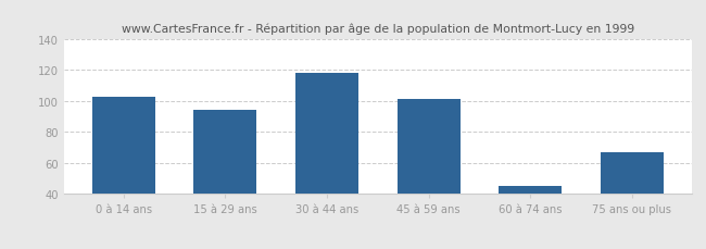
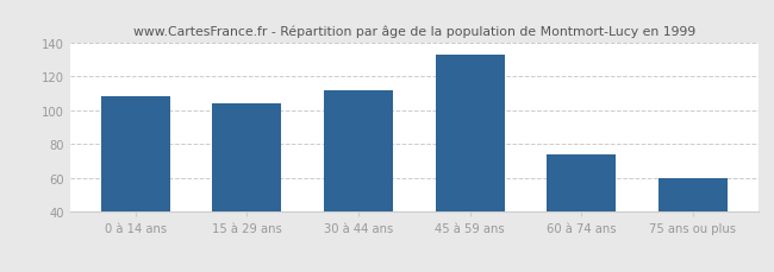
0 à 14 ans: 103 -> 108
15 à 29 ans: 94 -> 104
30 à 44 ans: 118 -> 112
45 à 59 ans: 101 -> 133
60 à 74 ans: 45 -> 74
75 ans ou plus: 67 -> 60
